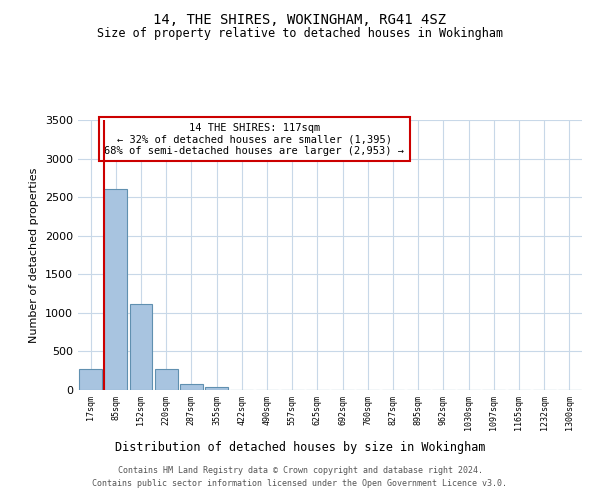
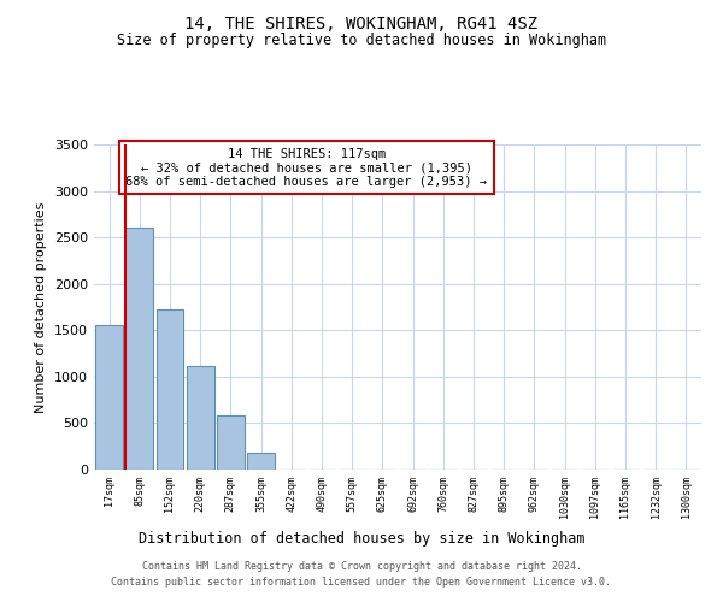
17sqm: 270 -> 1560
152sqm: 1120 -> 1720
220sqm: 280 -> 1120
287sqm: 80 -> 580
355sqm: 40 -> 180
